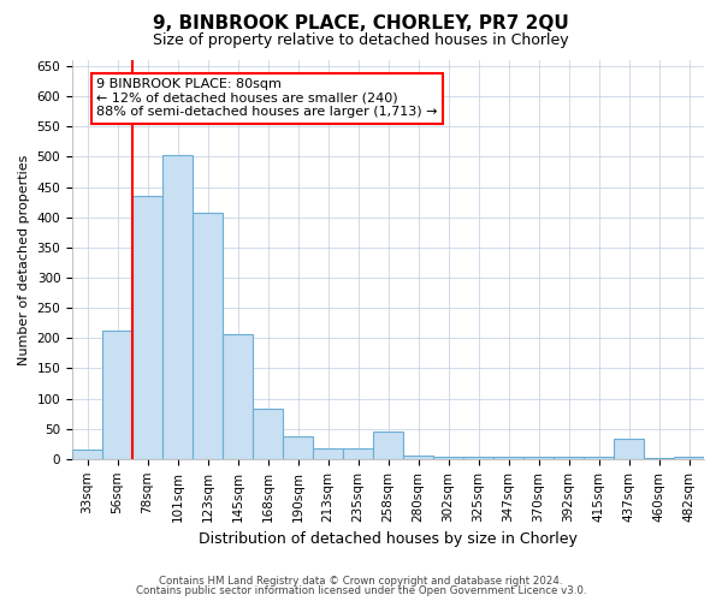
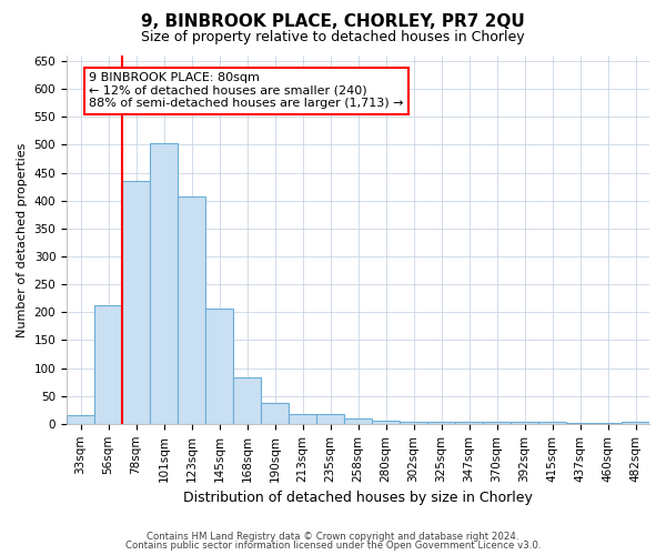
258sqm: 46 -> 10
437sqm: 34 -> 1
